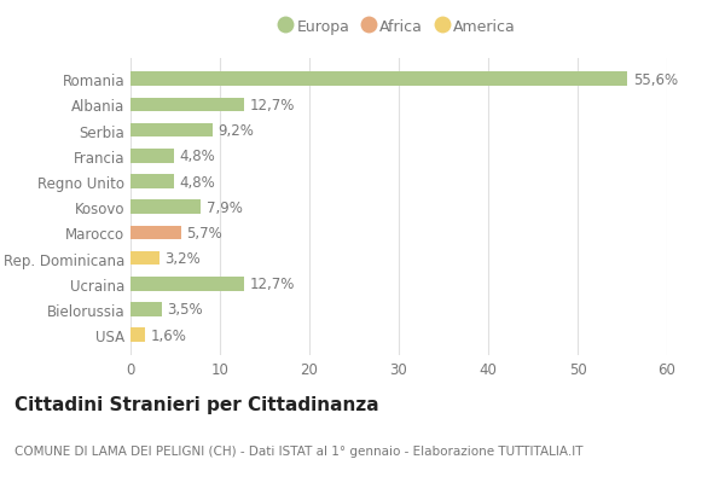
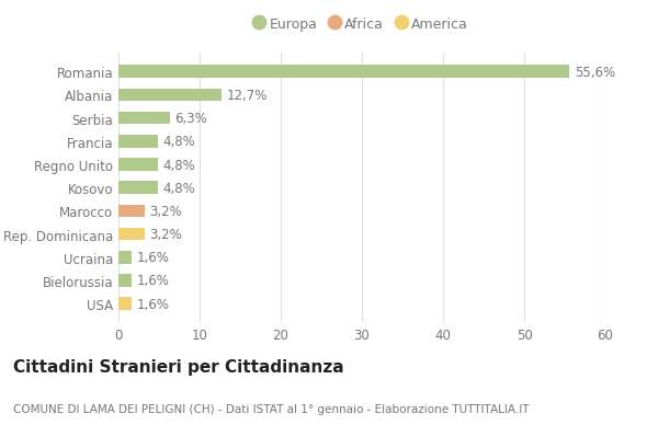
Serbia: 9,2% -> 6,3%
Kosovo: 7,9% -> 4,8%
Marocco: 5,7% -> 3,2%
Ucraina: 12,7% -> 1,6%
Bielorussia: 3,5% -> 1,6%
